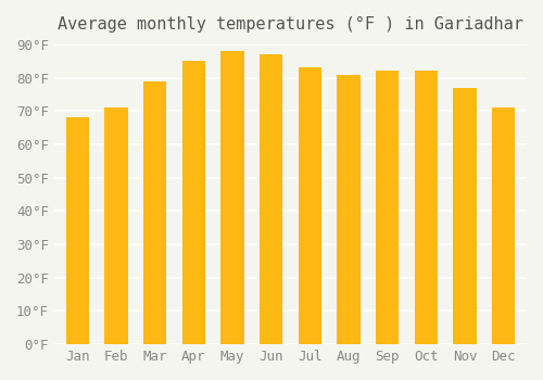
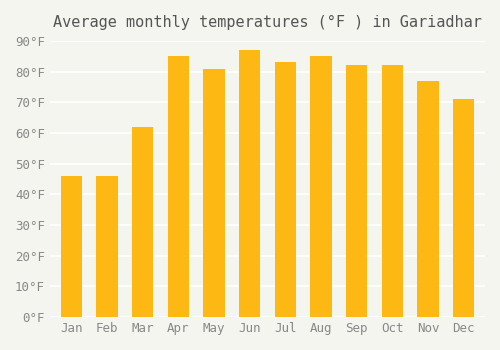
Jan: 68°F -> 46°F
Feb: 71°F -> 46°F
Mar: 79°F -> 62°F
May: 88°F -> 81°F
Aug: 81°F -> 85°F
